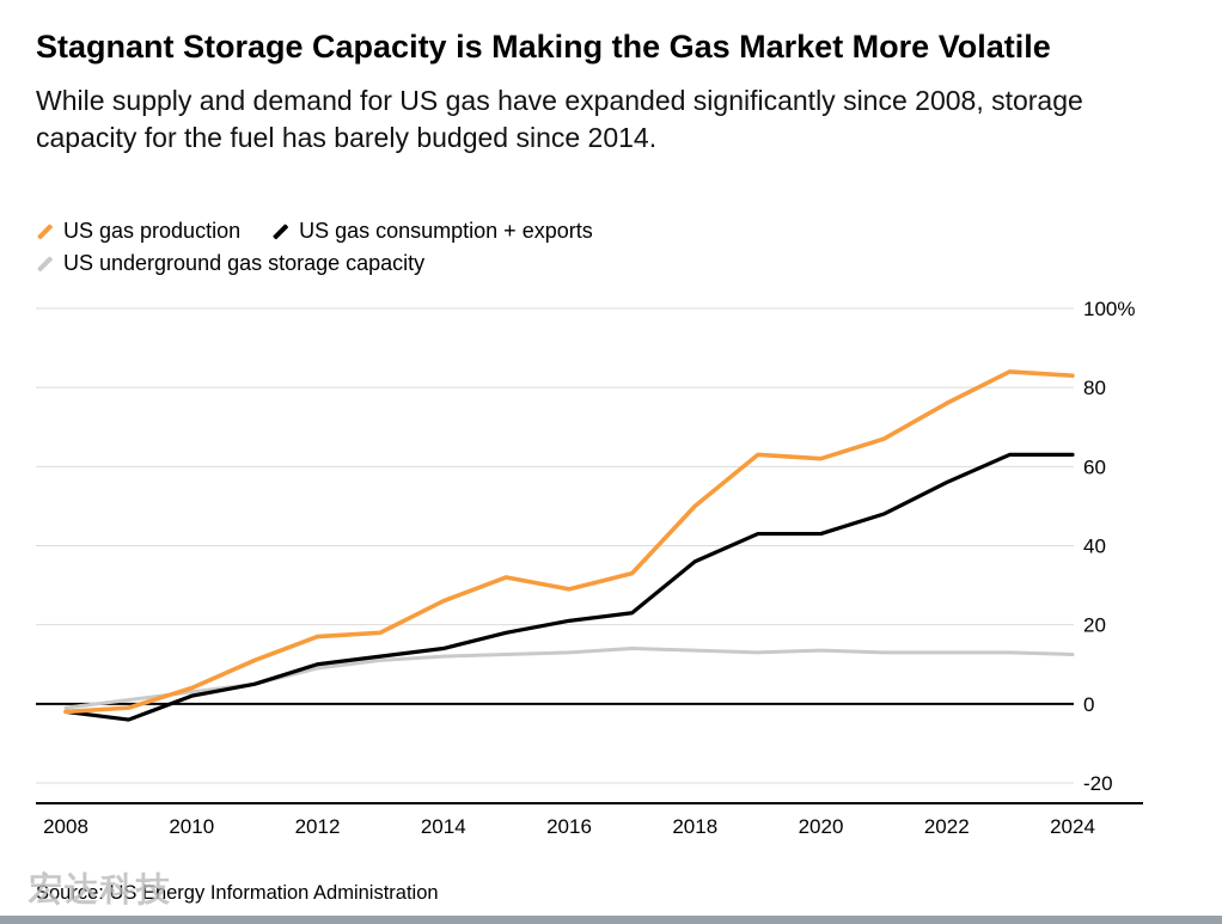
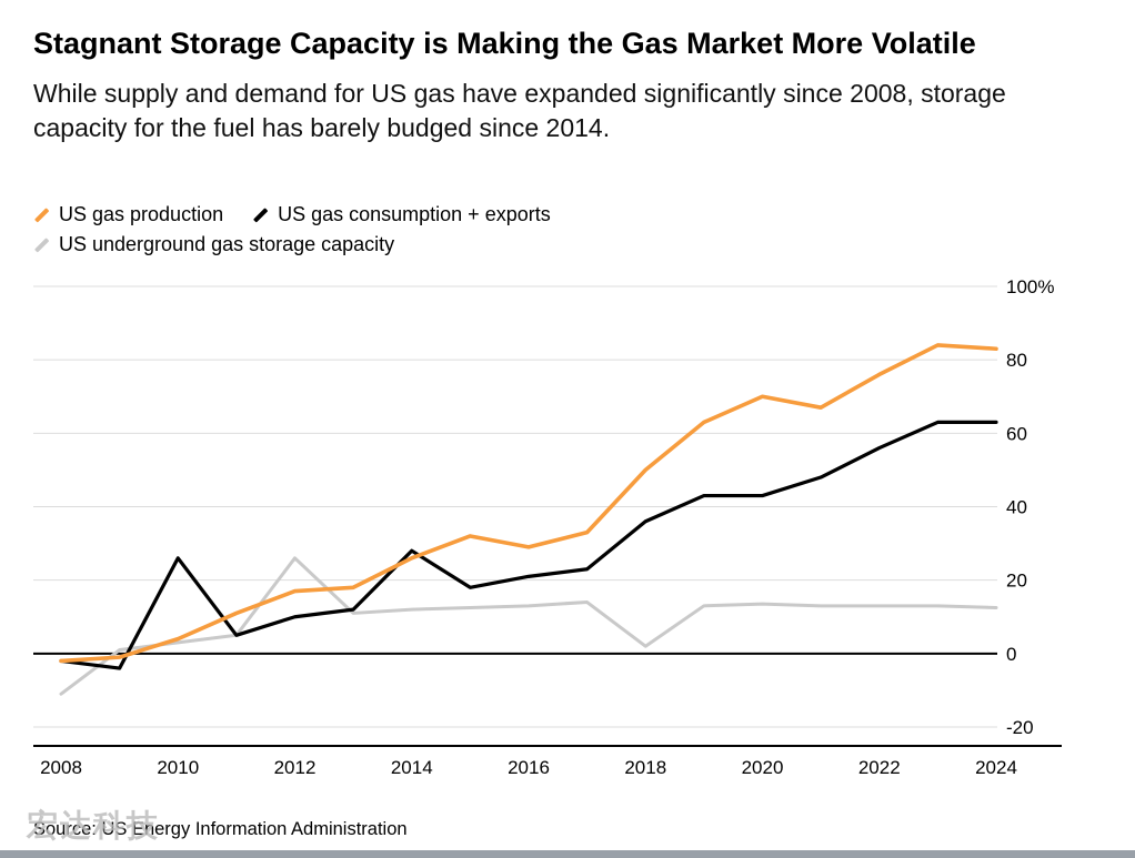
US underground gas storage capacity/2008: -1% -> -11%
US gas consumption + exports/2010: 2% -> 26%
US underground gas storage capacity/2012: 9% -> 26%
US gas consumption + exports/2014: 14% -> 28%
US underground gas storage capacity/2018: 14% -> 2%
US gas production/2020: 62% -> 70%
